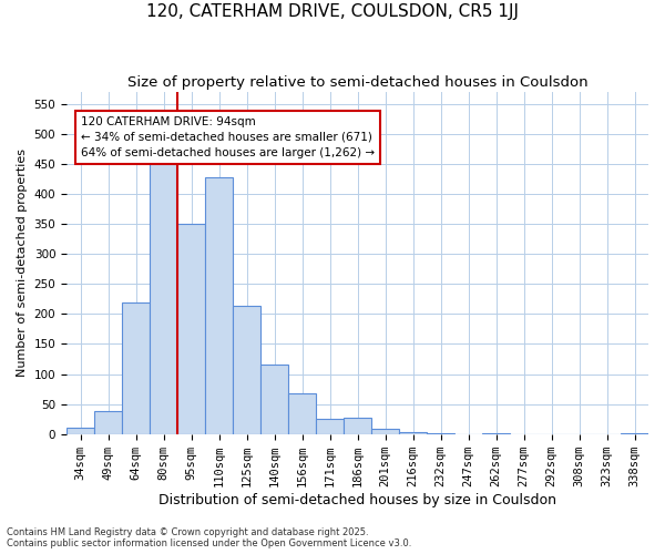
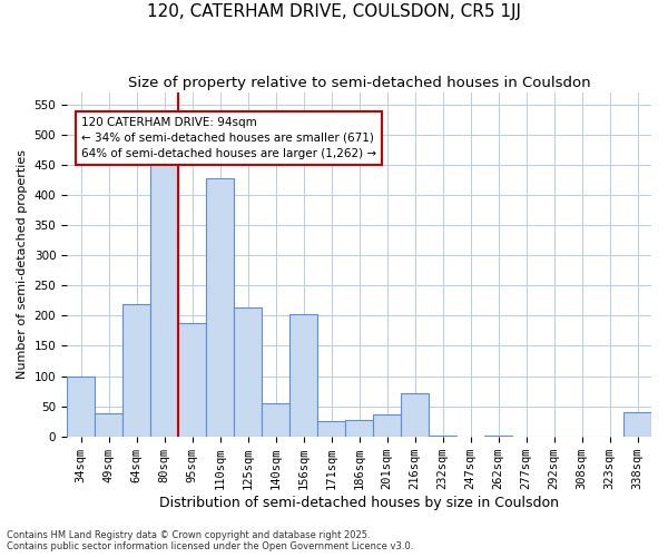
34sqm: 10 -> 100
95sqm: 350 -> 188
140sqm: 115 -> 54
156sqm: 68 -> 202
201sqm: 8 -> 36
216sqm: 3 -> 72
338sqm: 2 -> 40
